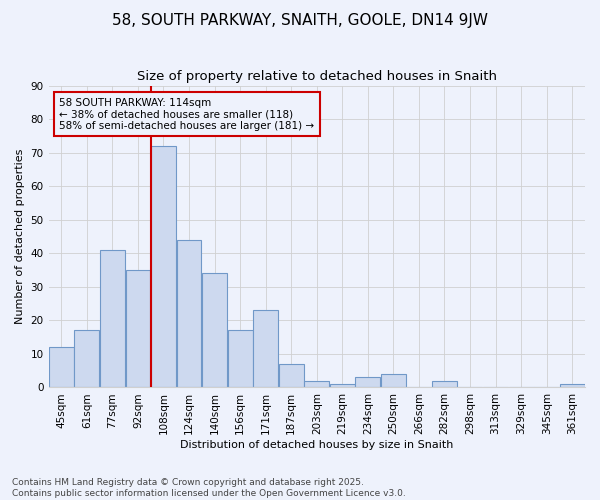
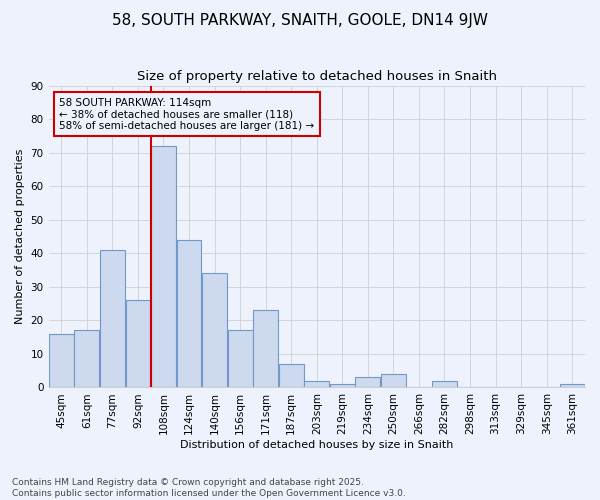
45sqm: 12 -> 16
92sqm: 35 -> 26
